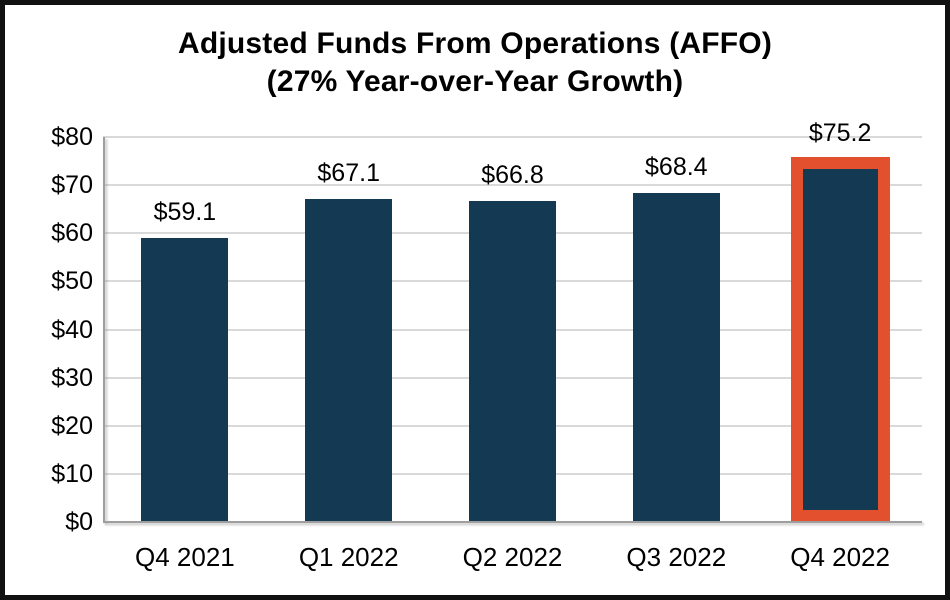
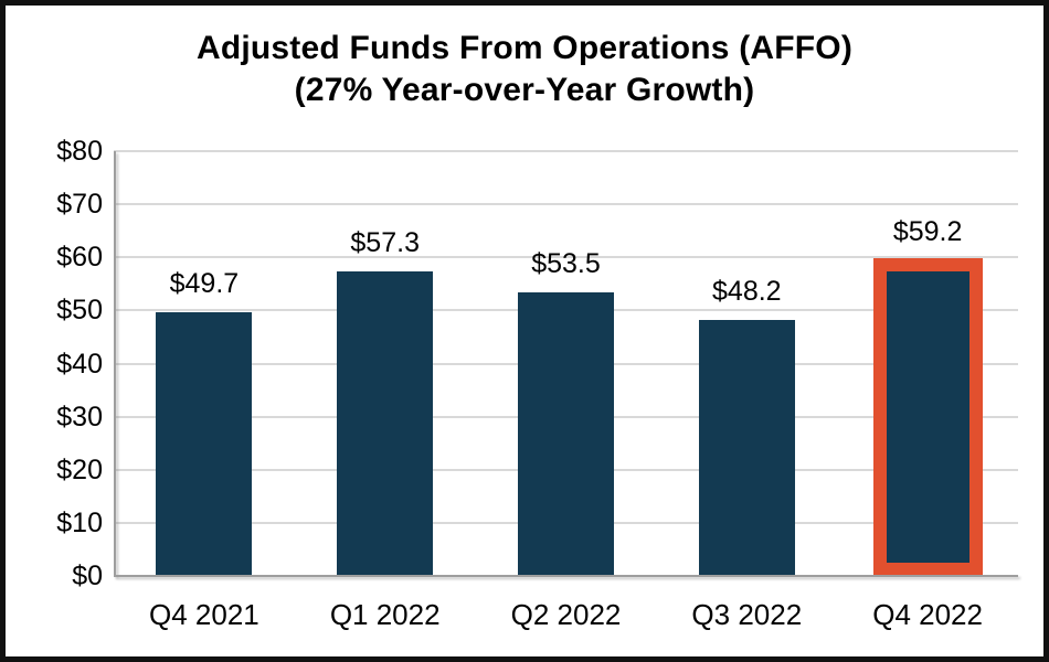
Q4 2021: $59.1 -> $49.7
Q1 2022: $67.1 -> $57.3
Q2 2022: $66.8 -> $53.5
Q3 2022: $68.4 -> $48.2
Q4 2022: $75.2 -> $59.2
